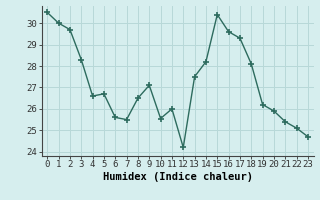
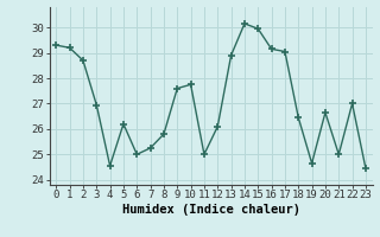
0: 30.50 -> 29.30
1: 30.00 -> 29.20
2: 29.70 -> 28.70
3: 28.30 -> 26.95
4: 26.60 -> 24.55
5: 26.70 -> 26.20
6: 25.60 -> 25.00
7: 25.50 -> 25.25
8: 26.50 -> 25.80
9: 27.10 -> 27.60
10: 25.55 -> 27.75
11: 26.00 -> 25.00
12: 24.20 -> 26.10
13: 27.50 -> 28.90
14: 28.20 -> 30.15
15: 30.40 -> 29.95
16: 29.60 -> 29.15
17: 29.30 -> 29.05
18: 28.10 -> 26.45
19: 26.20 -> 24.65
20: 25.90 -> 26.65
21: 25.40 -> 25.00
22: 25.10 -> 27.00
23: 24.70 -> 24.45
